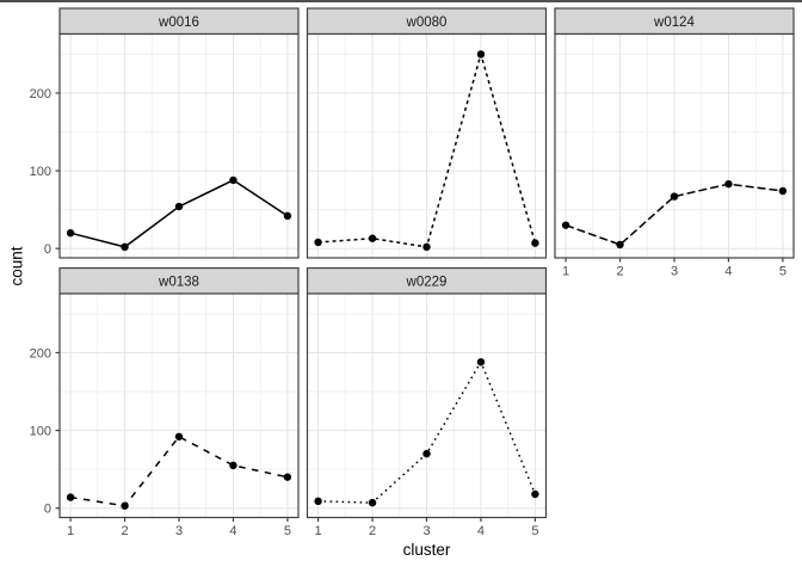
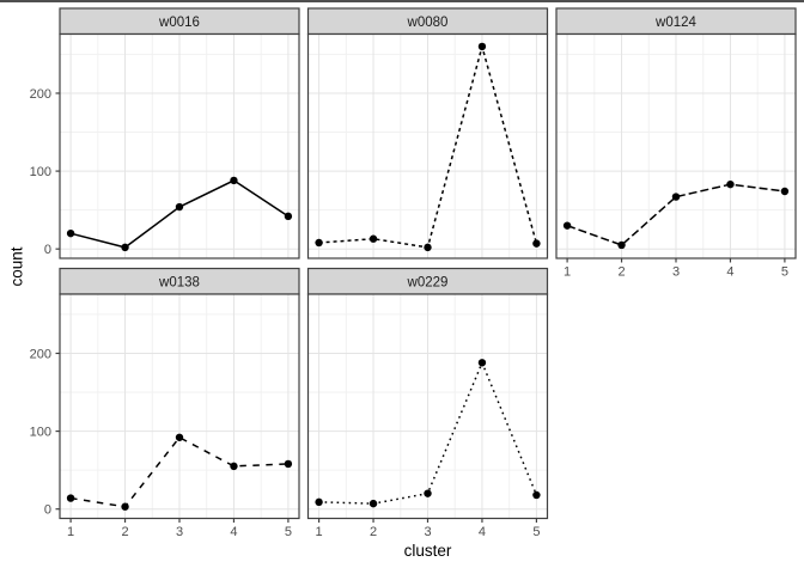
w0229/3: 70 -> 20
w0080/4: 250 -> 260
w0138/5: 40 -> 60
